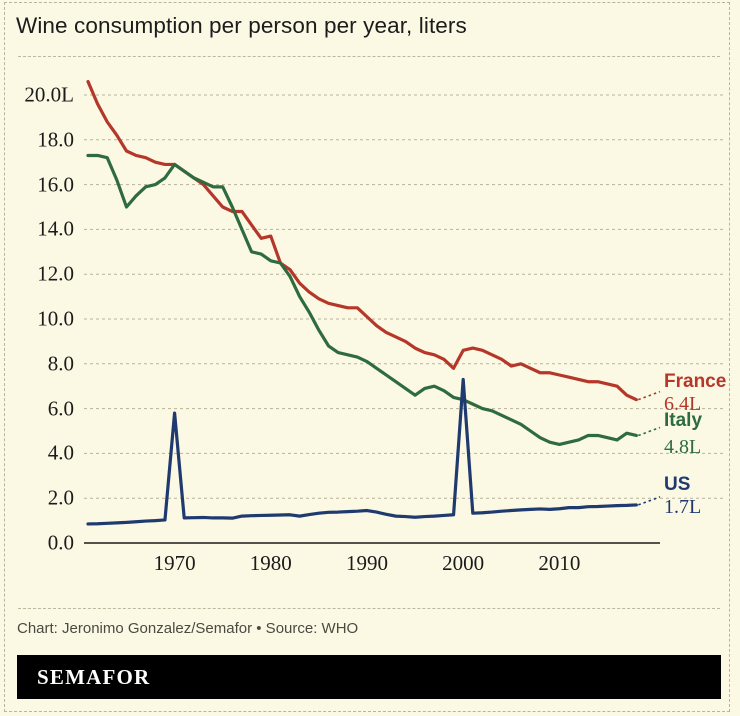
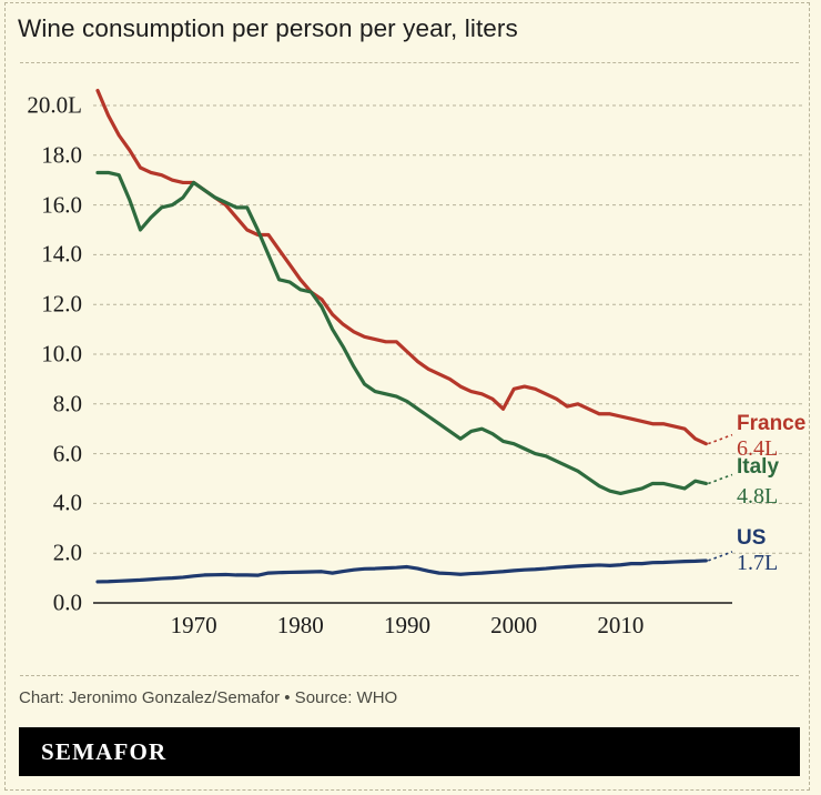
US/1970: 5.8 -> 1.1
France/1980: 13.7 -> 13.0
US/2000: 7.3 -> 1.3
